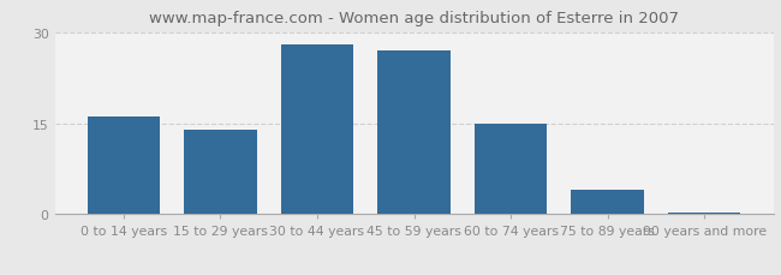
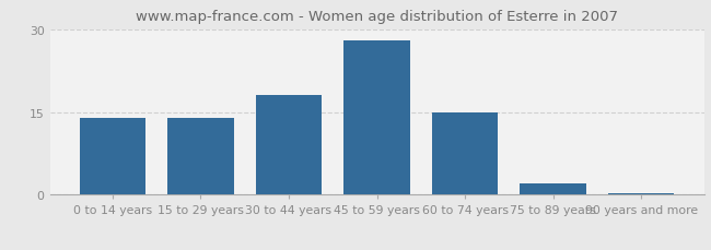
0 to 14 years: 16.0 -> 14.0
30 to 44 years: 28.0 -> 18.0
45 to 59 years: 27.0 -> 28.0
75 to 89 years: 4.0 -> 2.0
